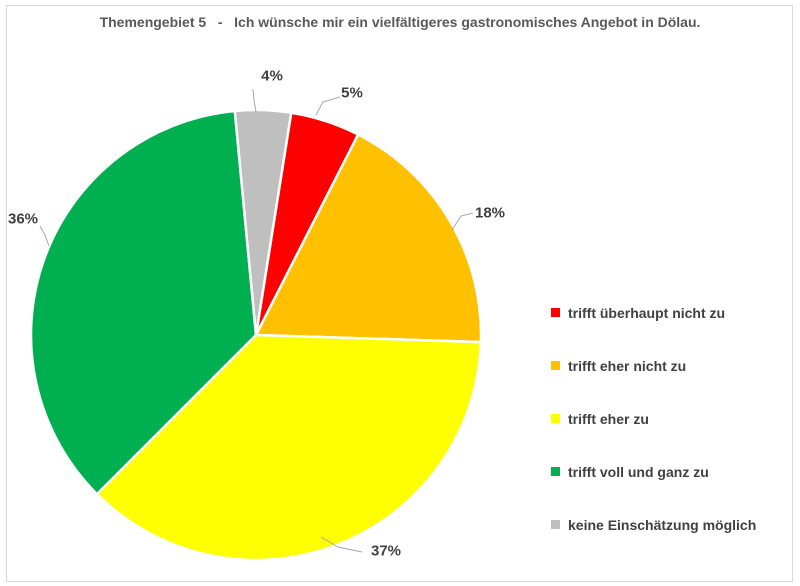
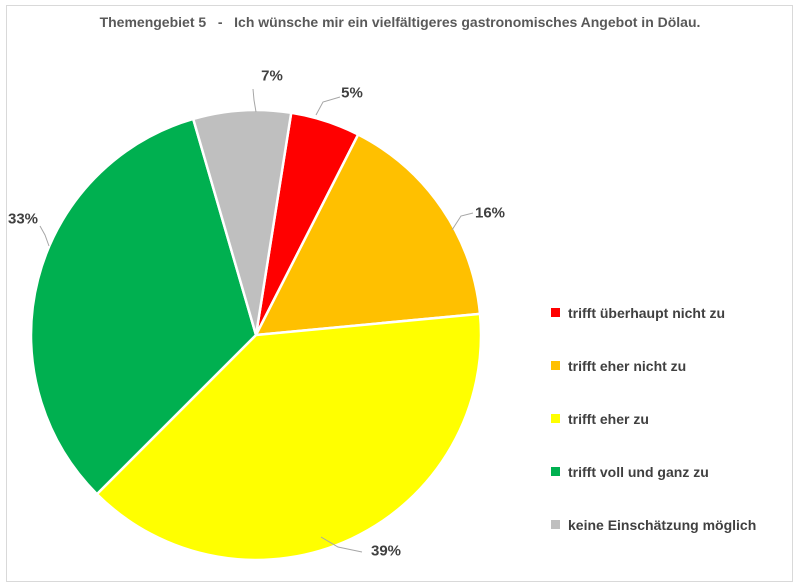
trifft eher nicht zu: 18% -> 16%
trifft eher zu: 37% -> 39%
trifft voll und ganz zu: 36% -> 33%
keine Einschätzung möglich: 4% -> 7%
